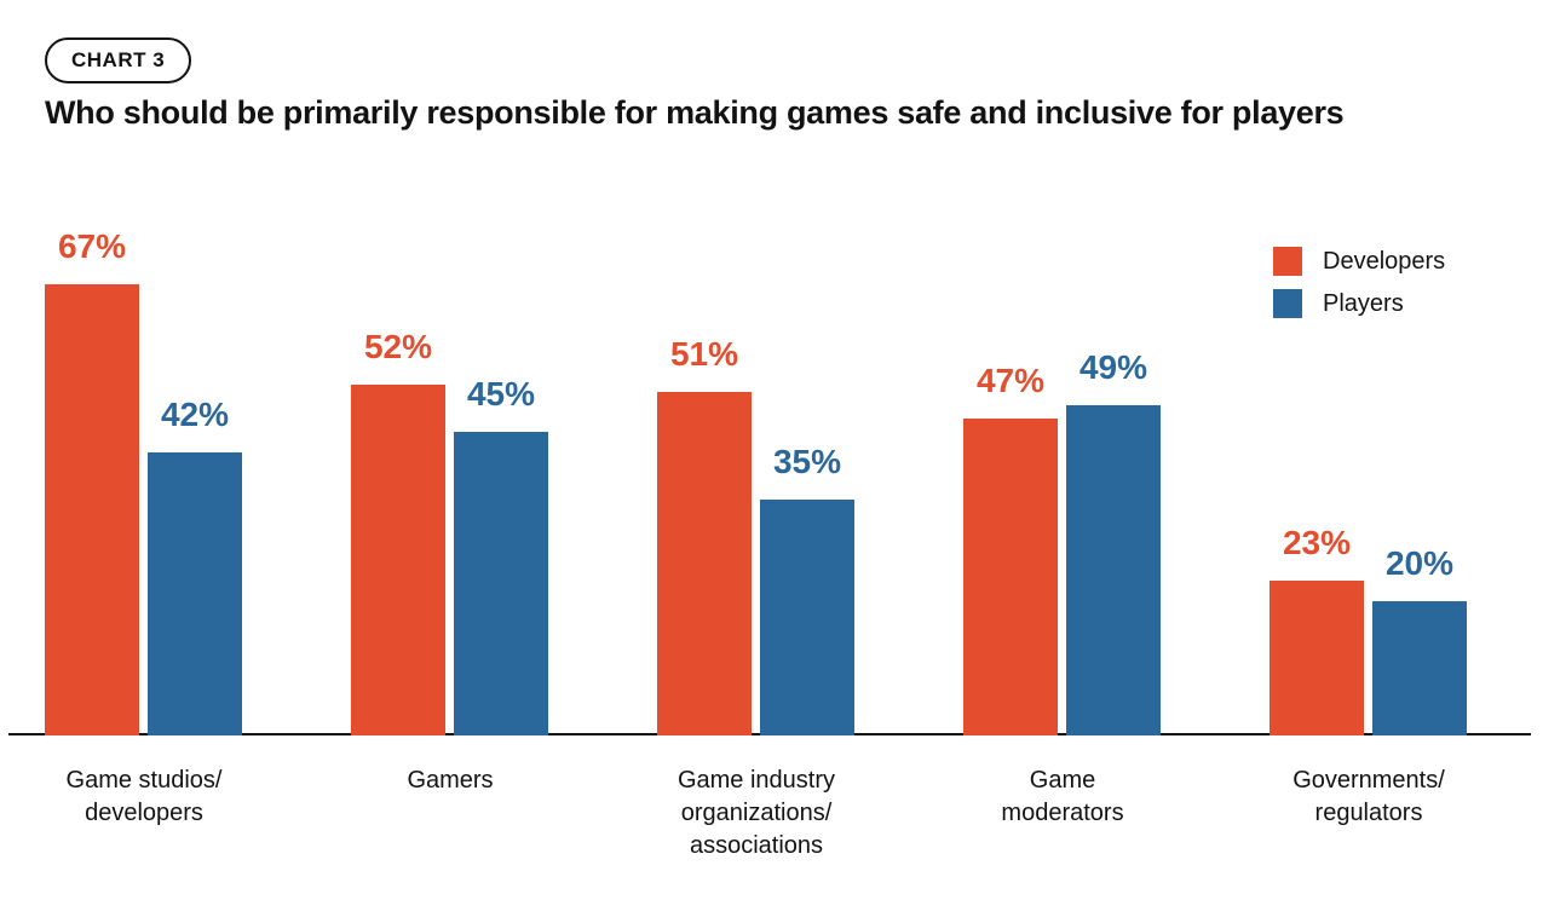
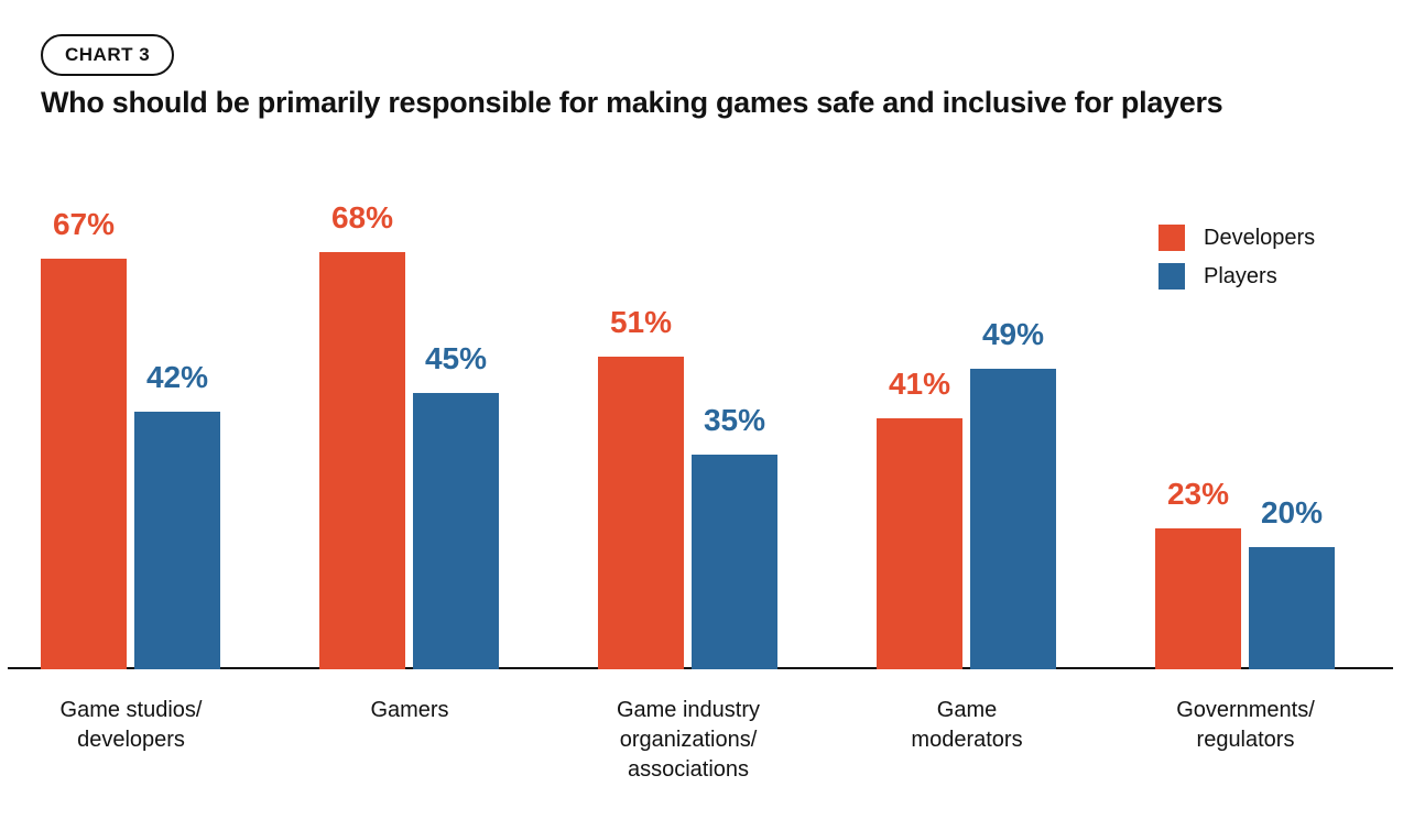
Developers/Gamers: 52% -> 68%
Developers/Game moderators: 47% -> 41%
